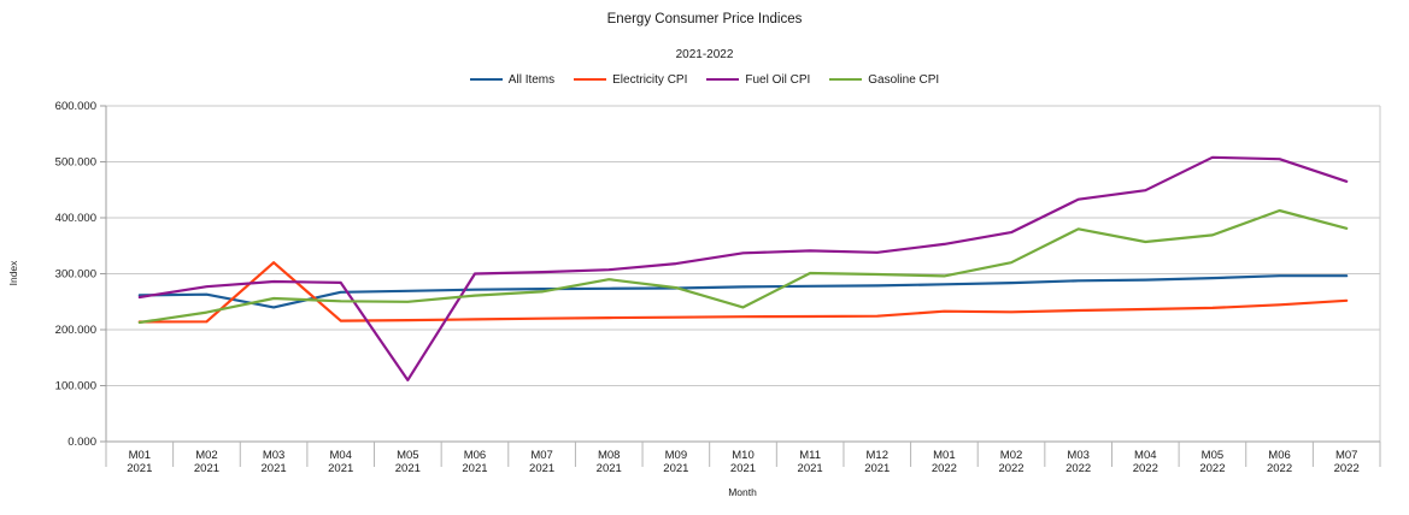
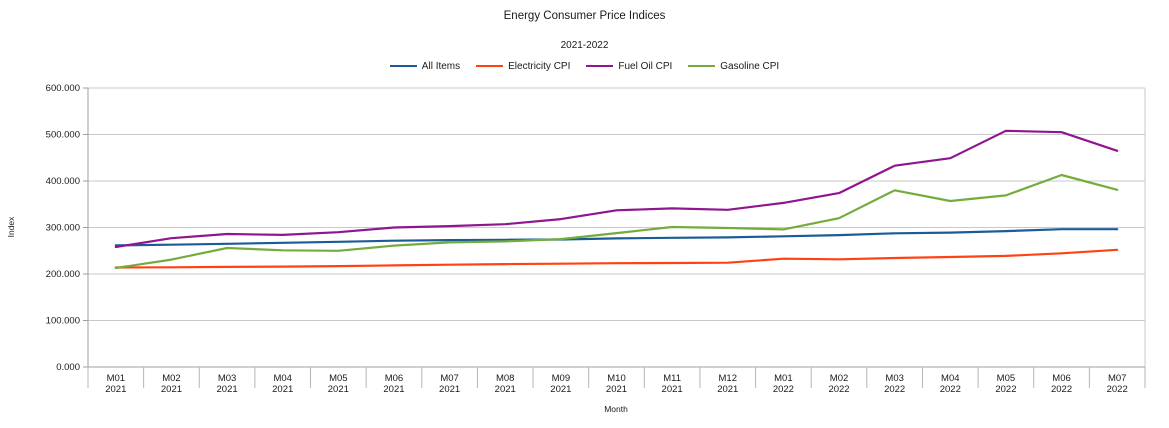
All Items/M03 2021: 240 -> 260
Electricity CPI/M03 2021: 320 -> 220
Fuel Oil CPI/M05 2021: 110 -> 290
Gasoline CPI/M08 2021: 290 -> 270
Gasoline CPI/M10 2021: 240 -> 290
